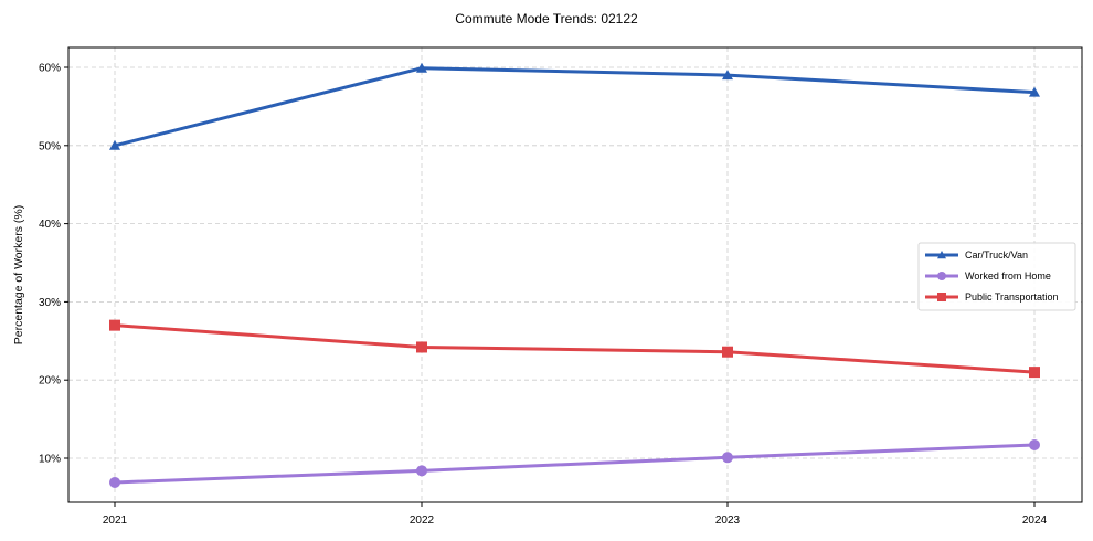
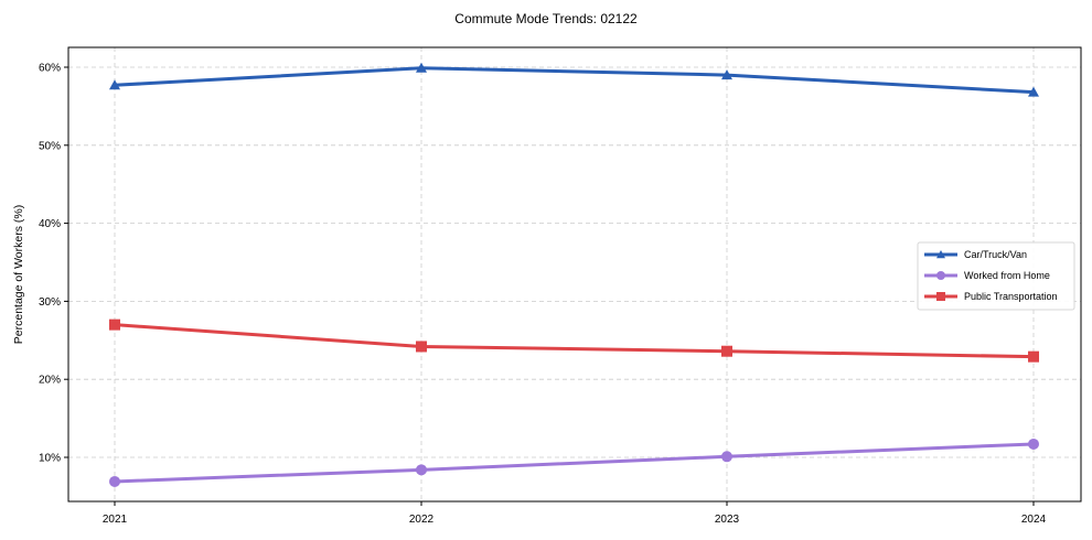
Car/Truck/Van/2021: 50% -> 58%
Public Transportation/2024: 21% -> 23%
